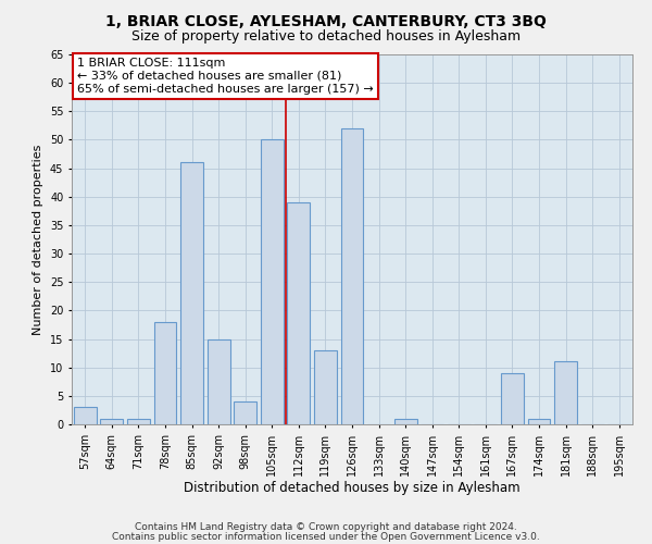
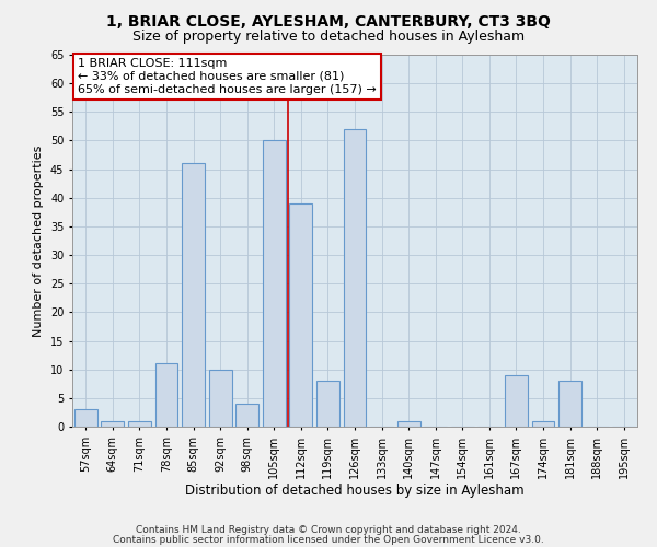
78sqm: 18 -> 11
92sqm: 15 -> 10
119sqm: 13 -> 8
181sqm: 11 -> 8
